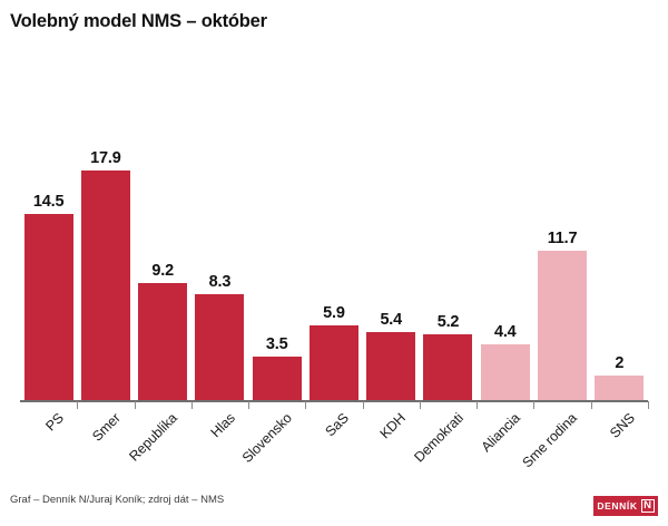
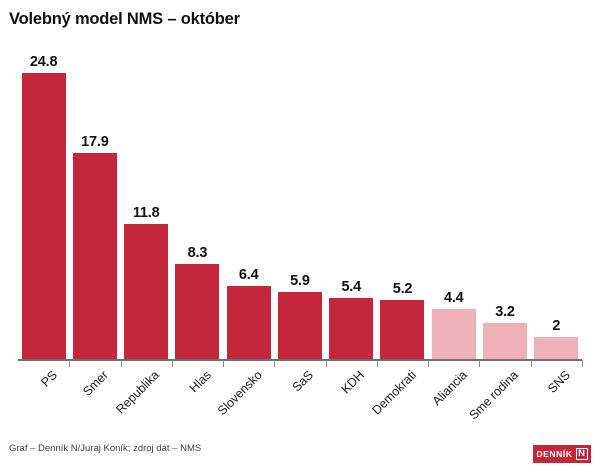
PS: 14.5 -> 24.8
Republika: 9.2 -> 11.8
Slovensko: 3.5 -> 6.4
Sme rodina: 11.7 -> 3.2
